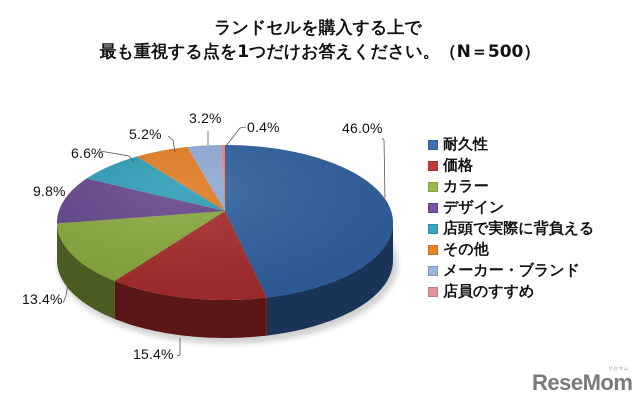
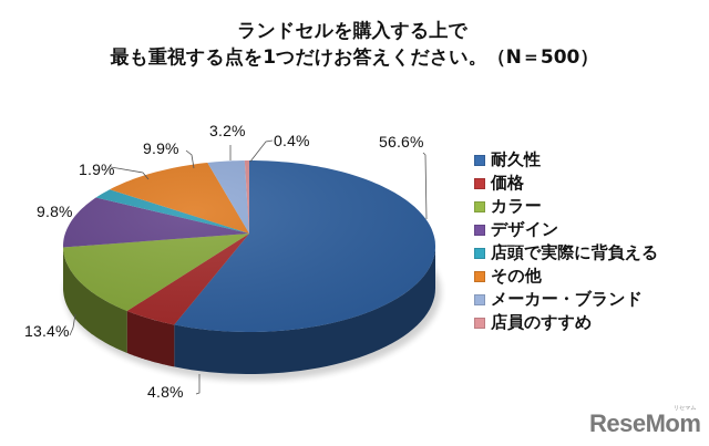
耐久性: 46.0% -> 56.6%
価格: 15.4% -> 4.8%
店頭で実際に背負える: 6.6% -> 1.9%
その他: 5.2% -> 9.9%
